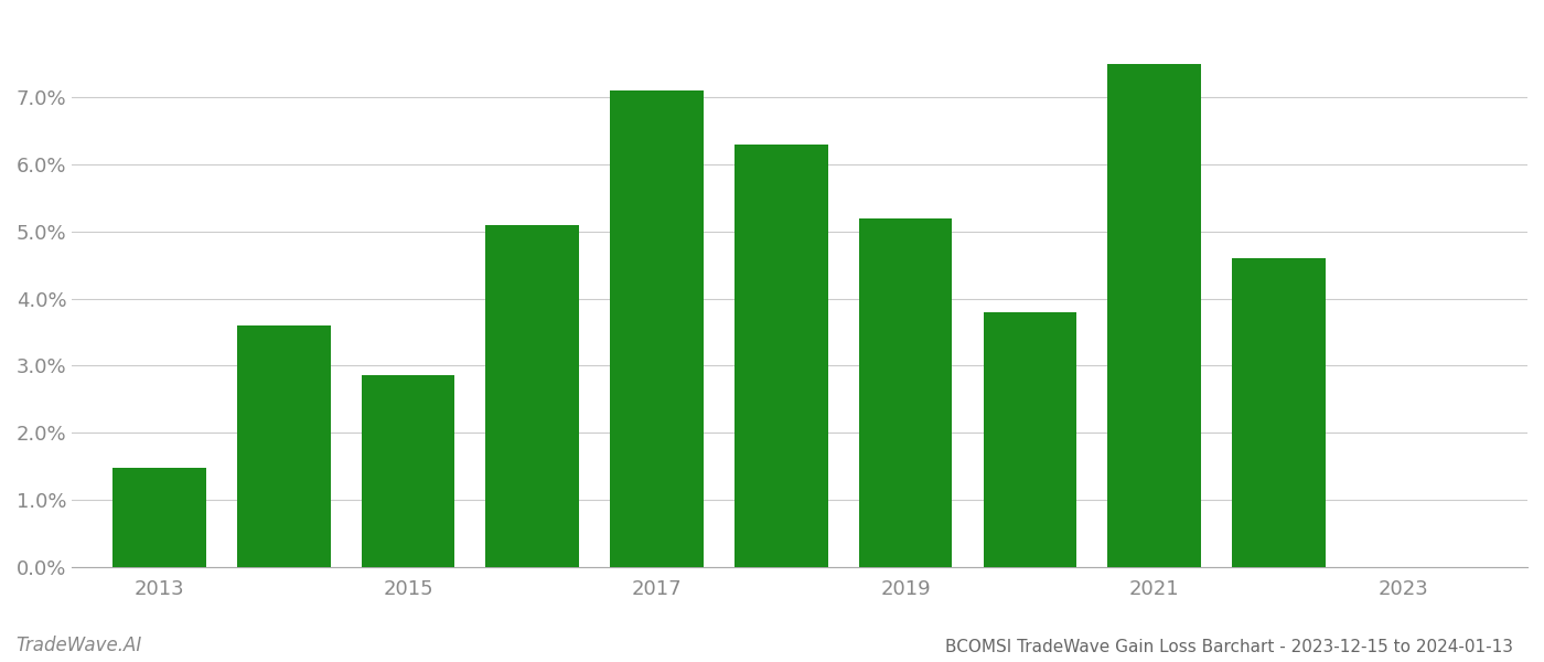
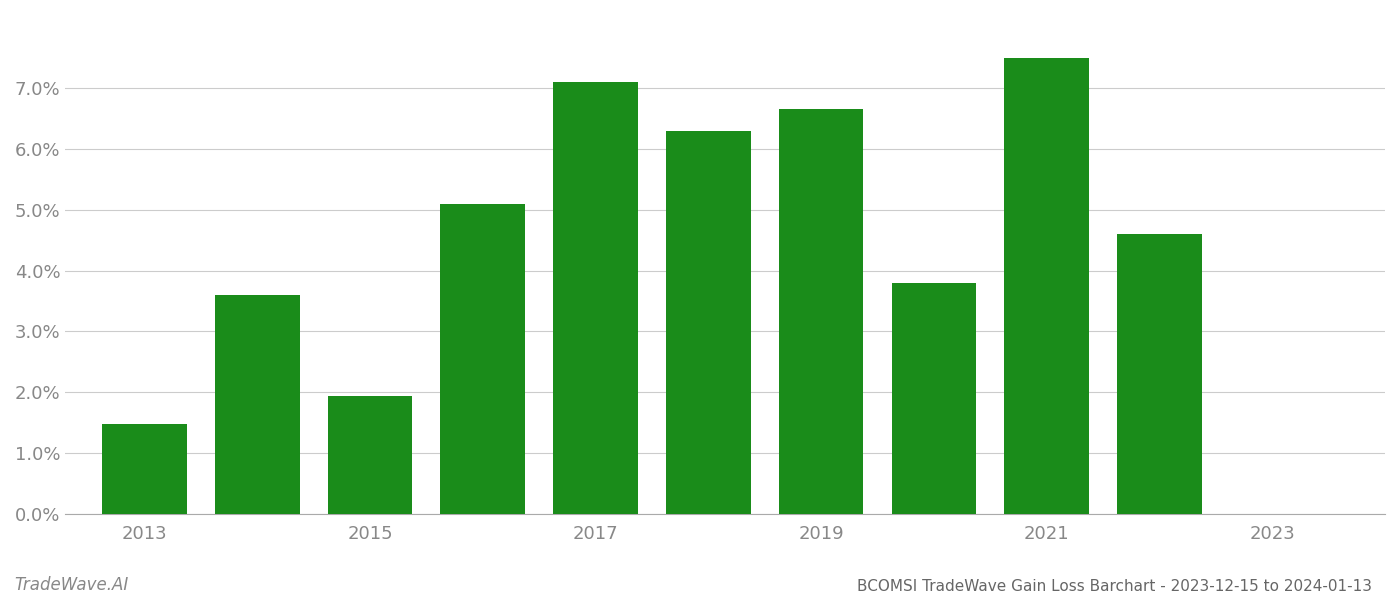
2015: 2.85% -> 1.94%
2019: 5.20% -> 6.66%
